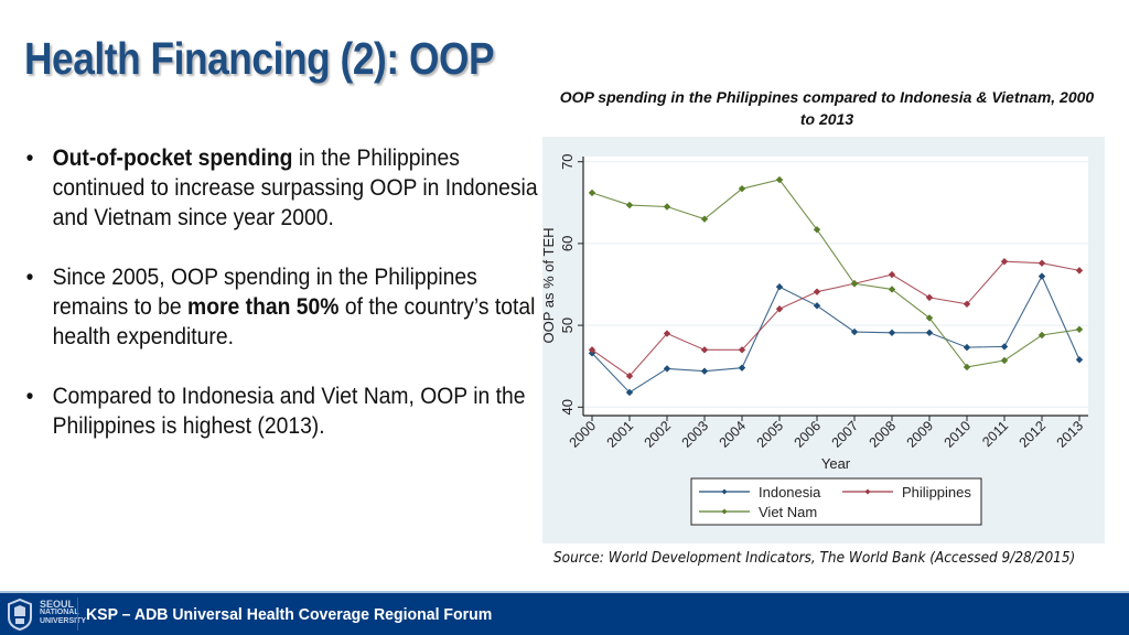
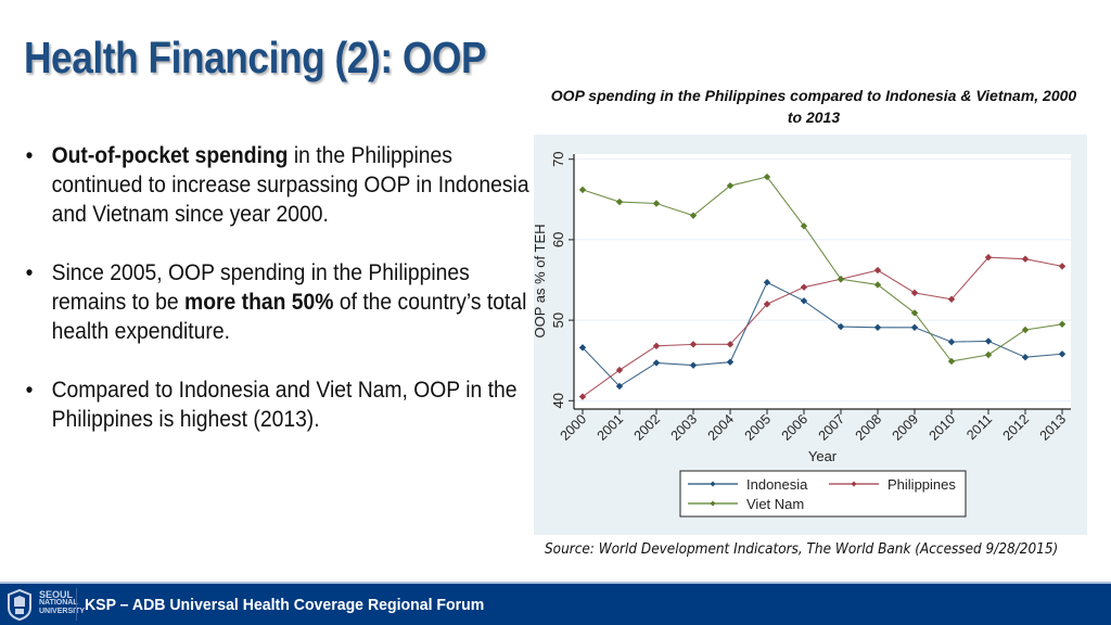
Philippines/2000: 47 -> 40
Philippines/2002: 49 -> 47
Indonesia/2012: 56 -> 45
